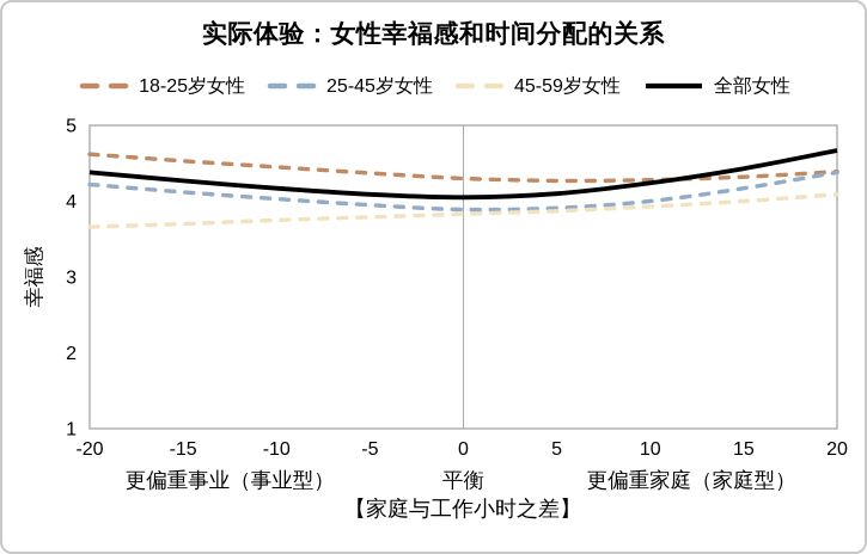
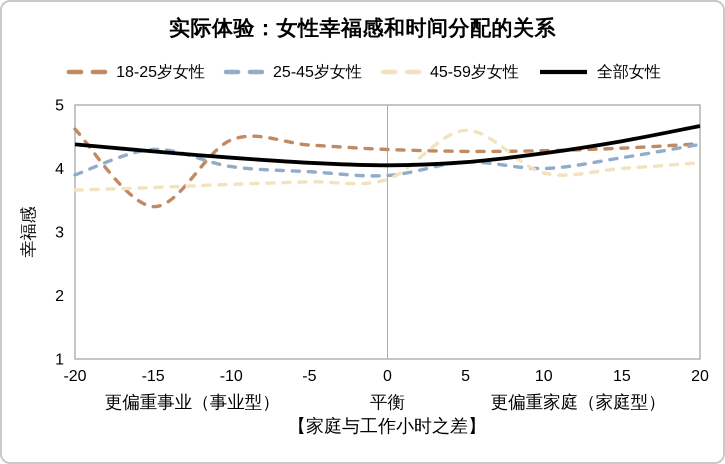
25-45岁女性/-20: 4.2 -> 3.9
18-25岁女性/-15: 4.5 -> 3.4
25-45岁女性/-15: 4.1 -> 4.3
25-45岁女性/5: 3.9 -> 4.1
45-59岁女性/5: 3.9 -> 4.6
